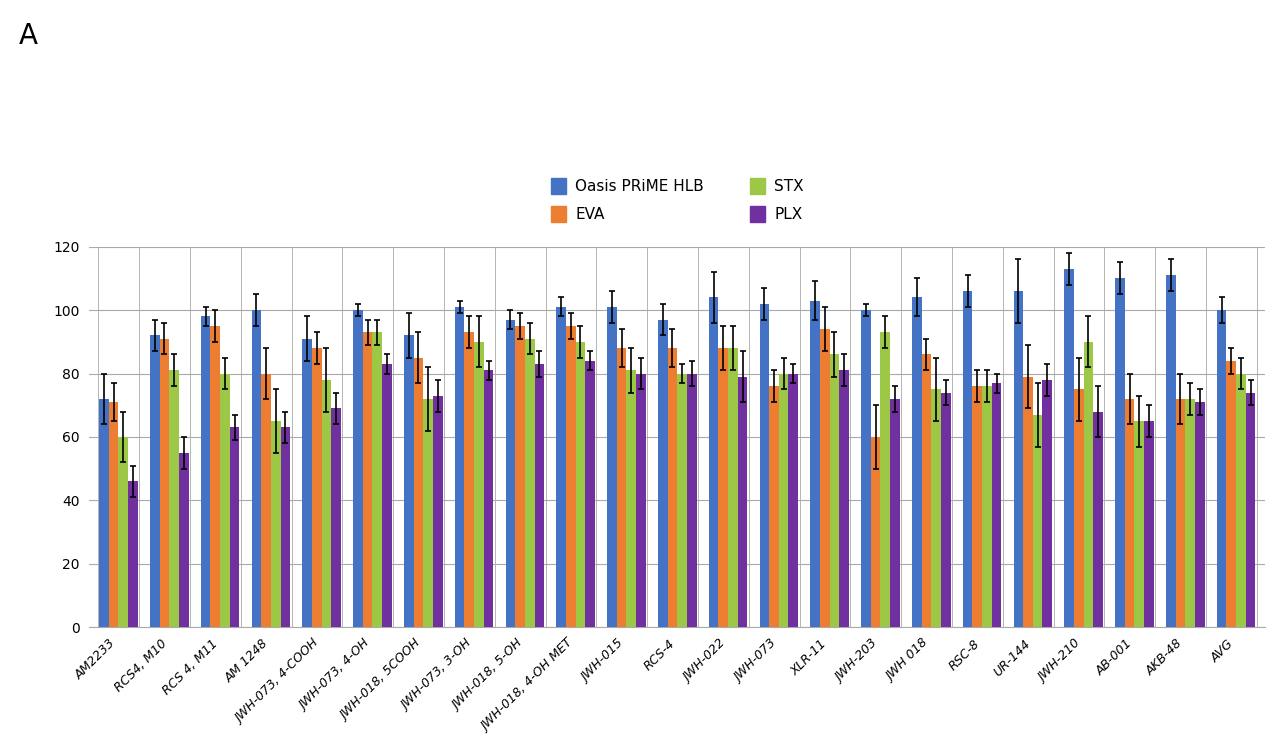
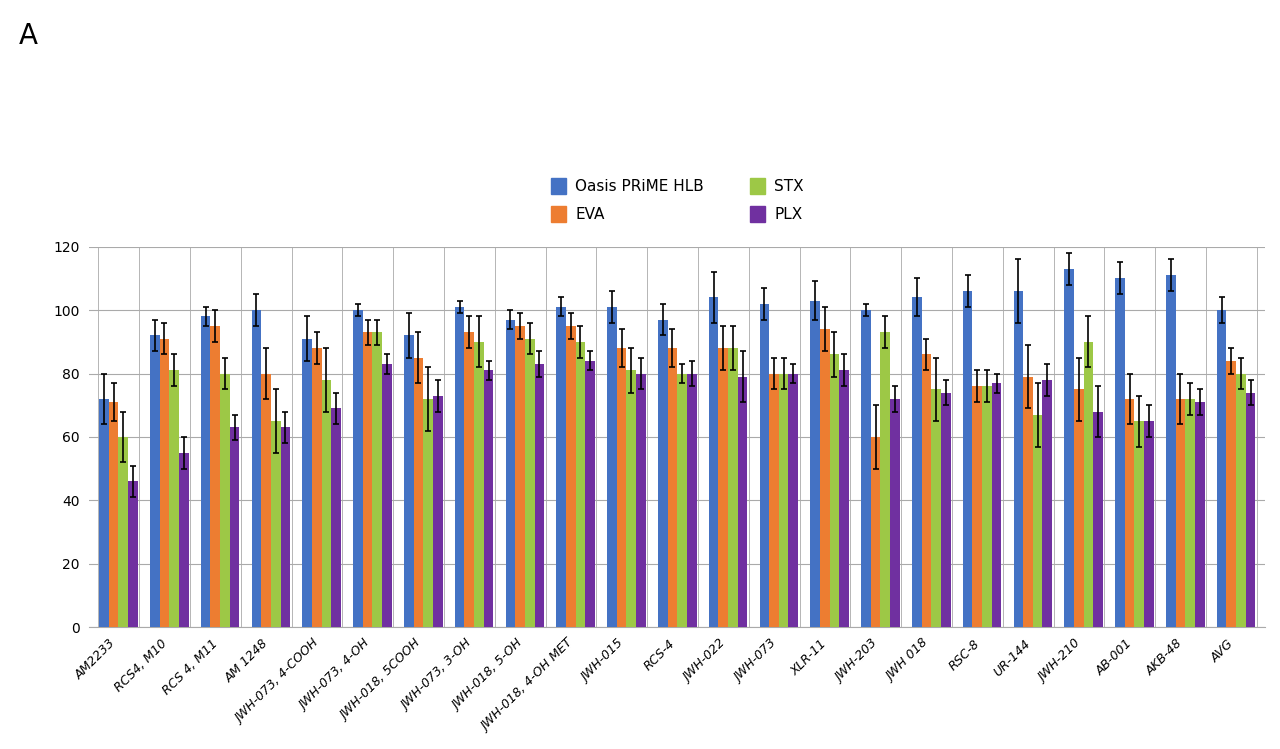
EVA/JWH-073: 76 -> 80
